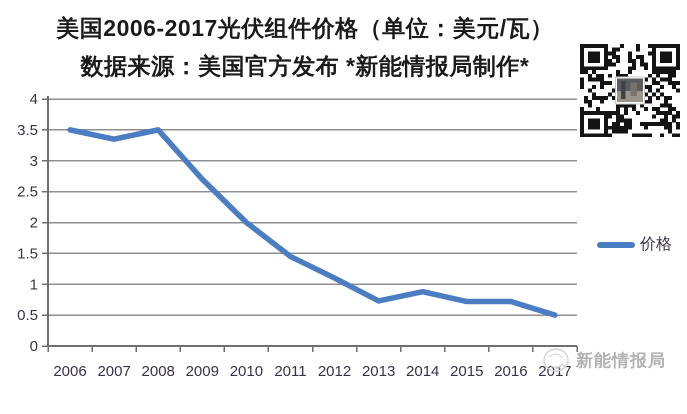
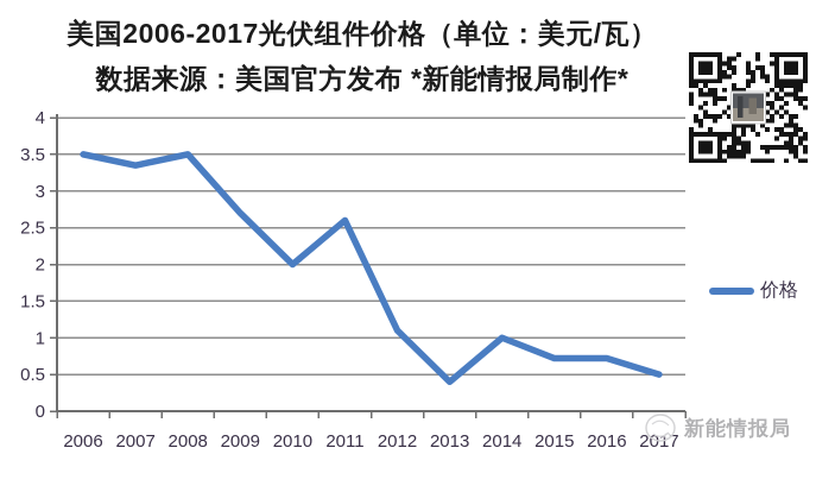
2011: 1.4 -> 2.6
2013: 0.7 -> 0.4
2014: 0.9 -> 1.0
